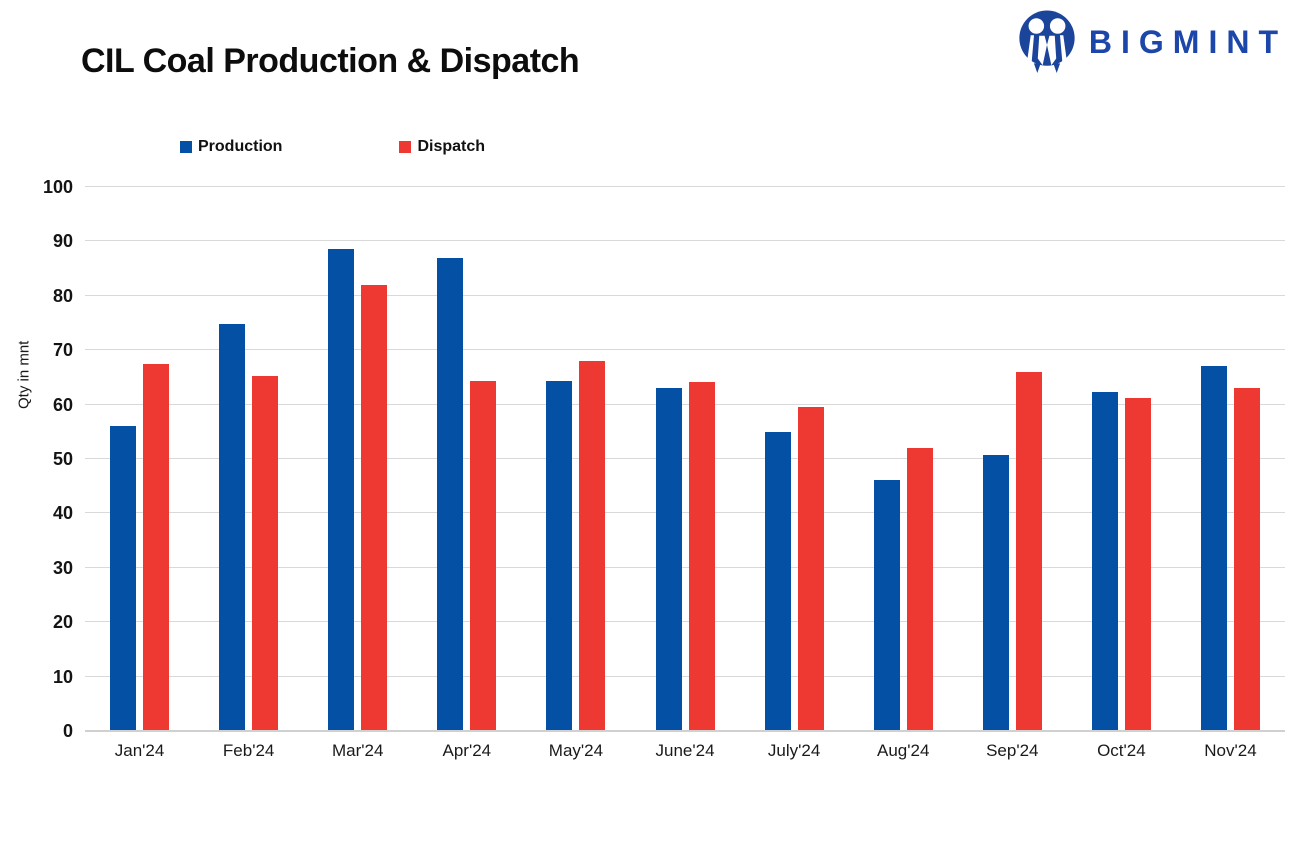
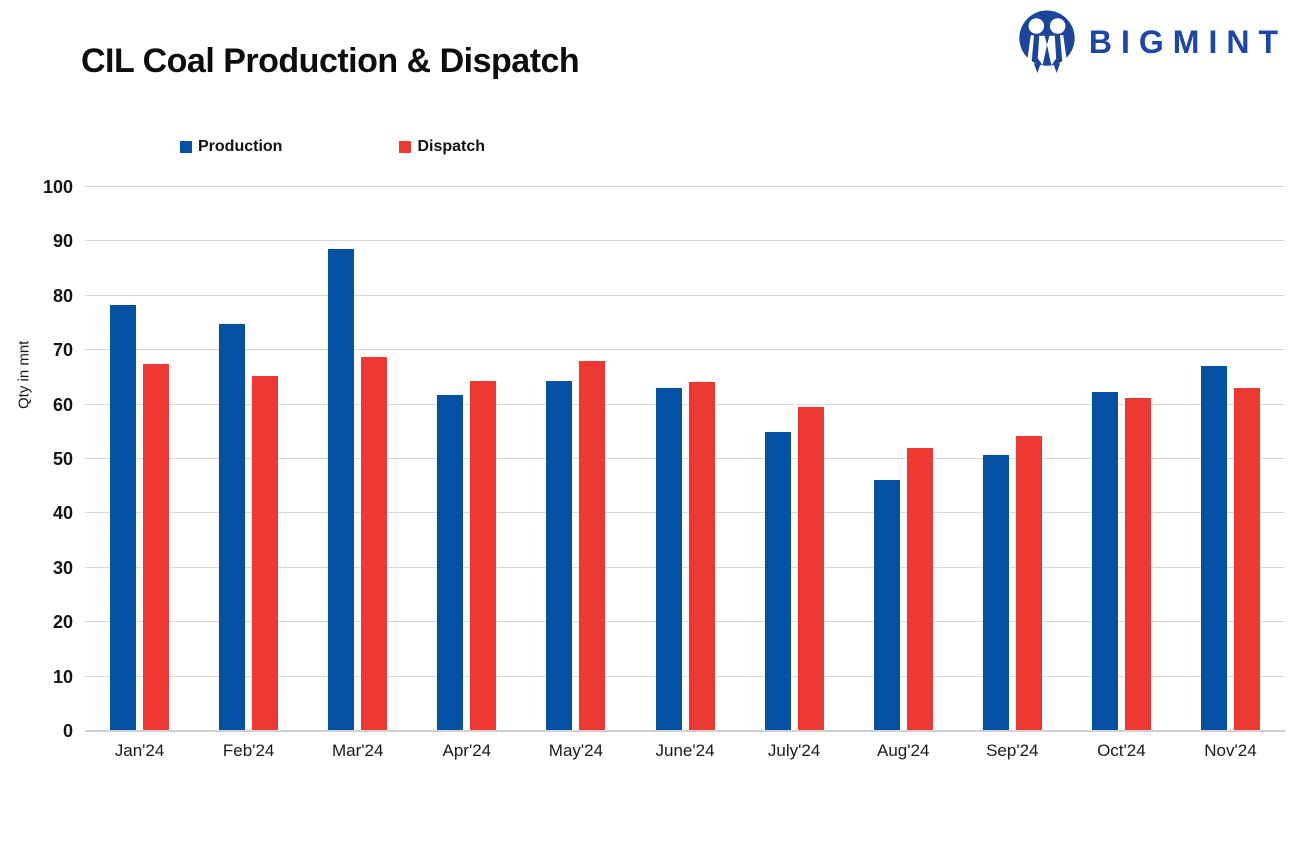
Production/Jan'24: 56 -> 78
Dispatch/Mar'24: 82 -> 69
Production/Apr'24: 87 -> 62
Dispatch/Sep'24: 66 -> 54
